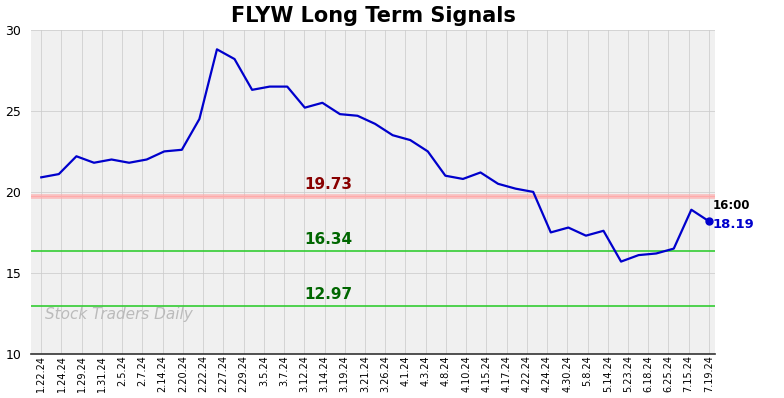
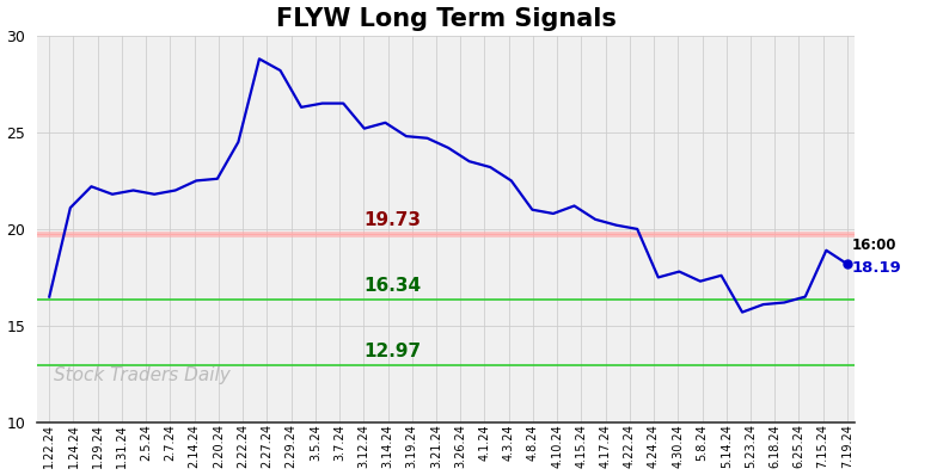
1.22.24: 20.9 -> 16.5
